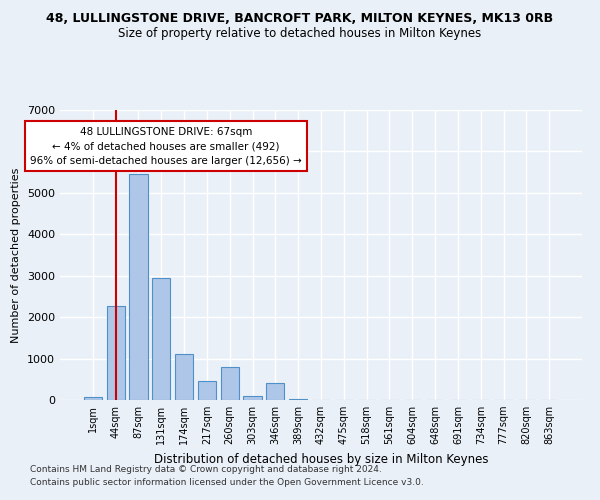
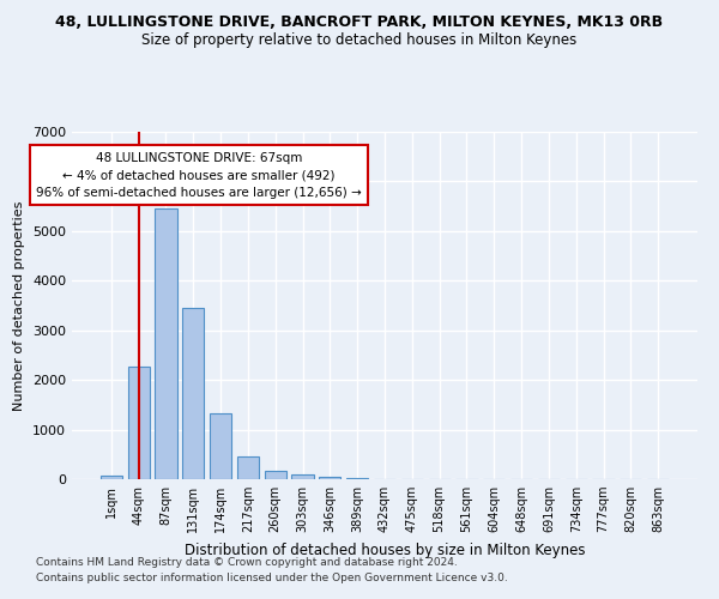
131sqm: 2950 -> 3450
174sqm: 1100 -> 1320
260sqm: 800 -> 160
346sqm: 400 -> 60
